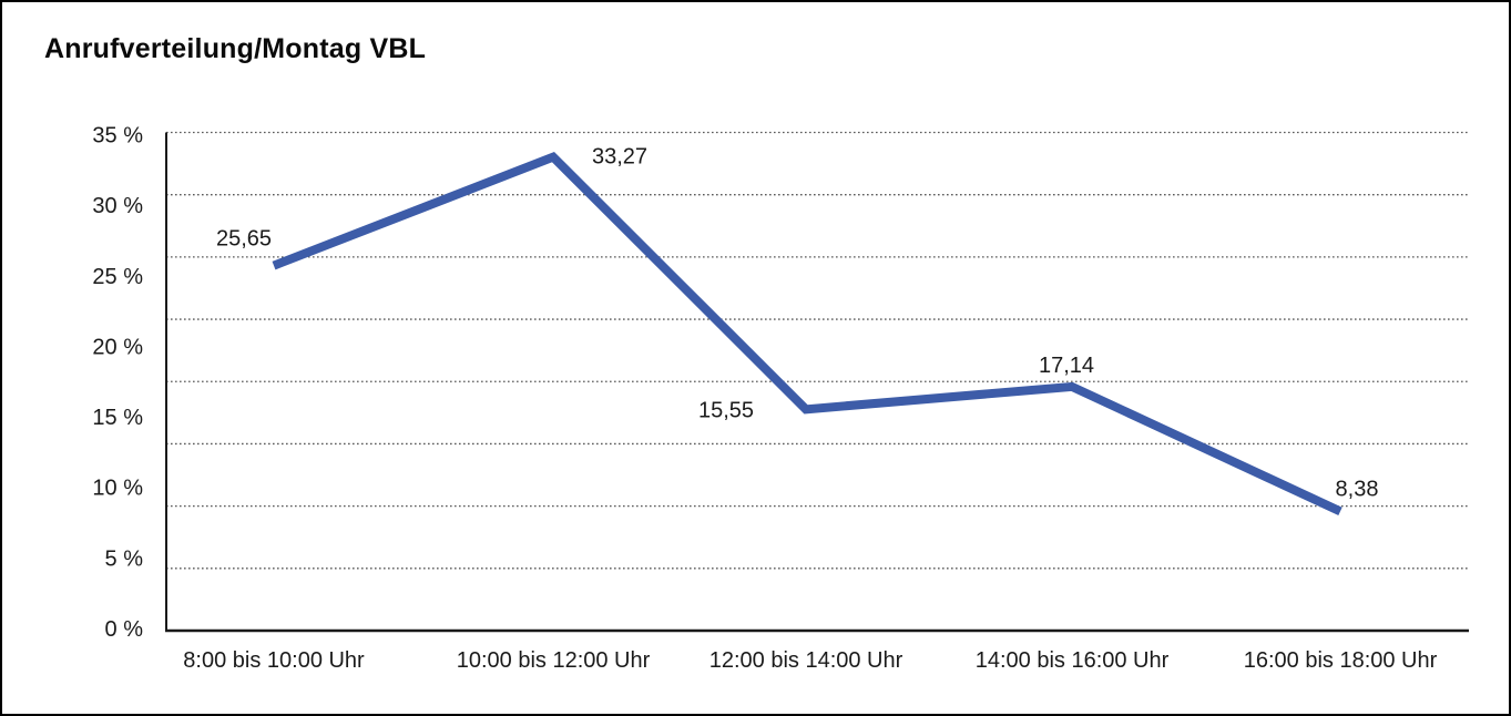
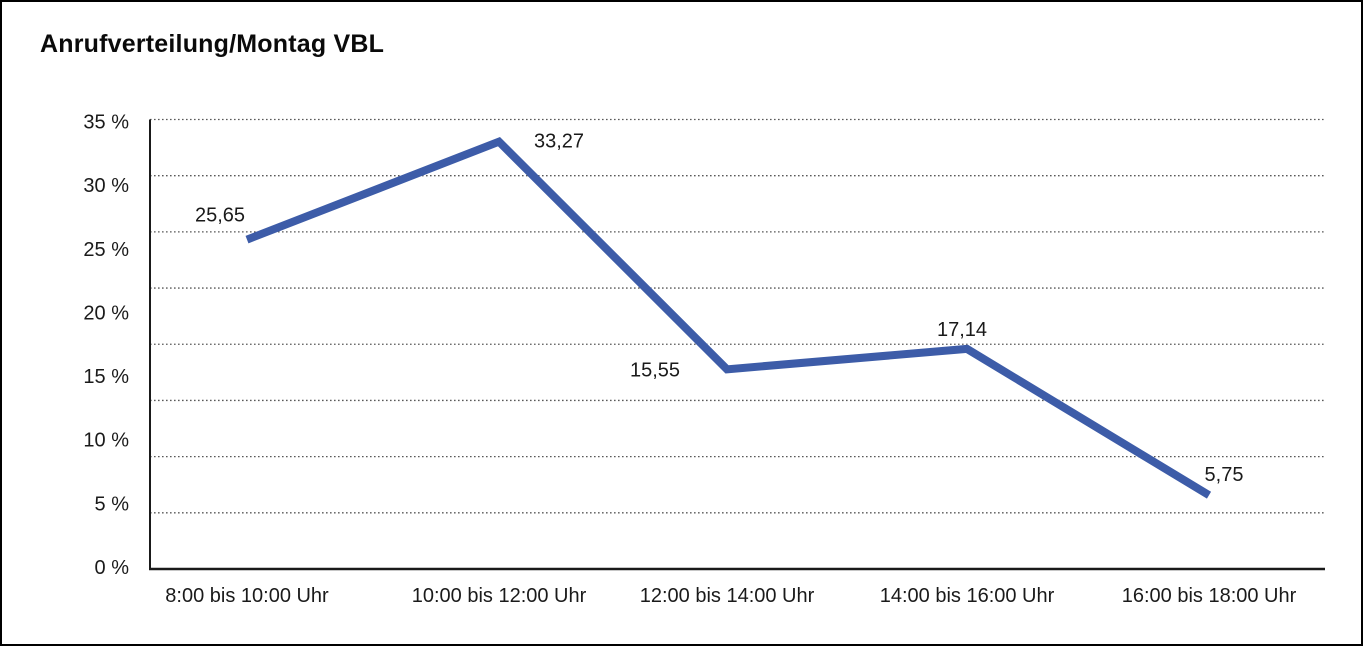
16:00 bis 18:00 Uhr: 8,38 -> 5,75
